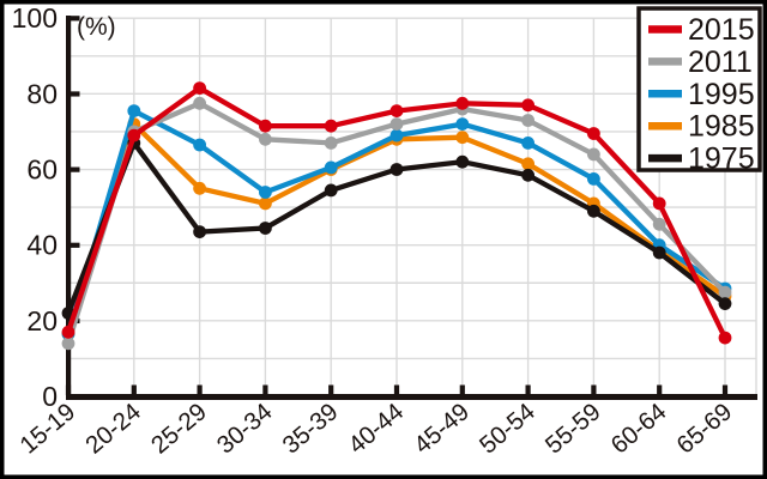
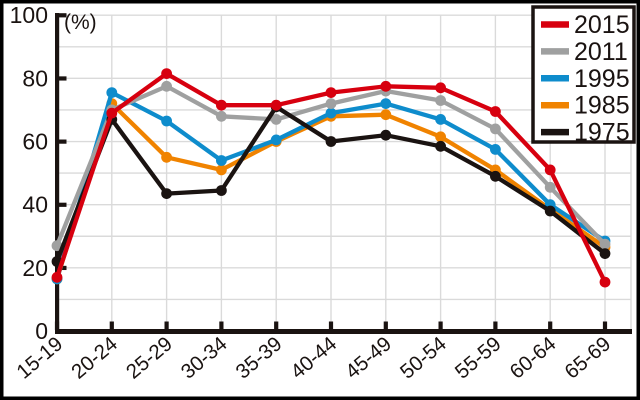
2011/15-19: 14 -> 27
1975/35-39: 54 -> 71
